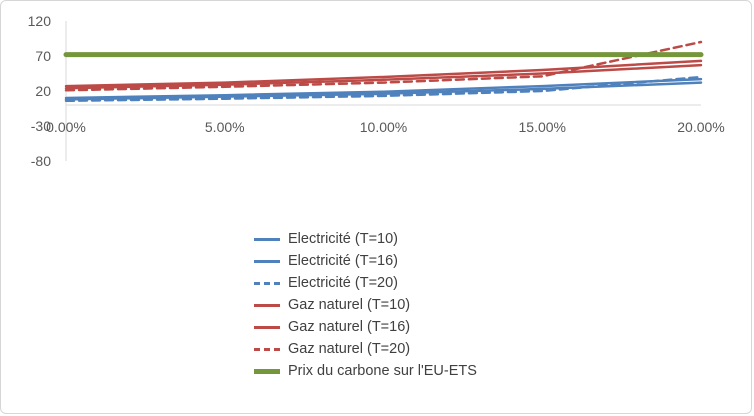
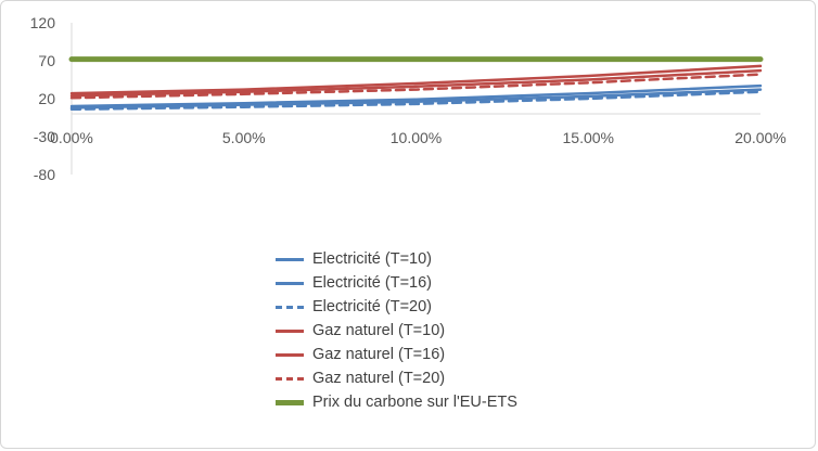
Electricité (T=20)/20: 40 -> 30
Gaz naturel (T=20)/20: 90 -> 50
